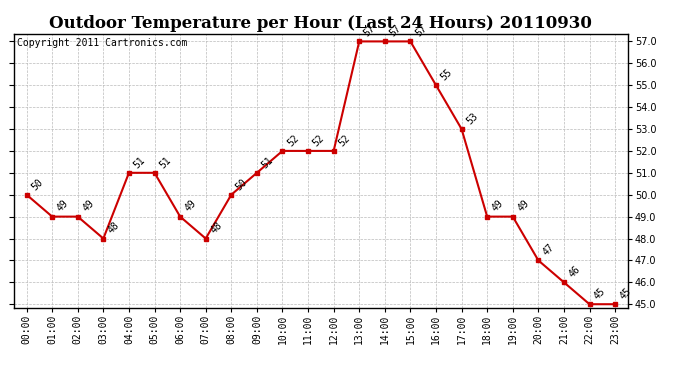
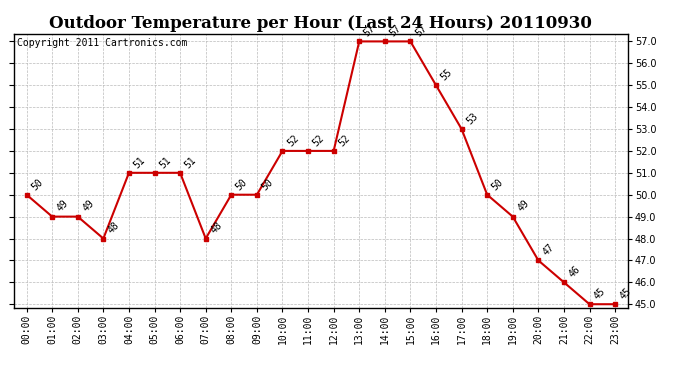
06:00: 49 -> 51
09:00: 51 -> 50
18:00: 49 -> 50
